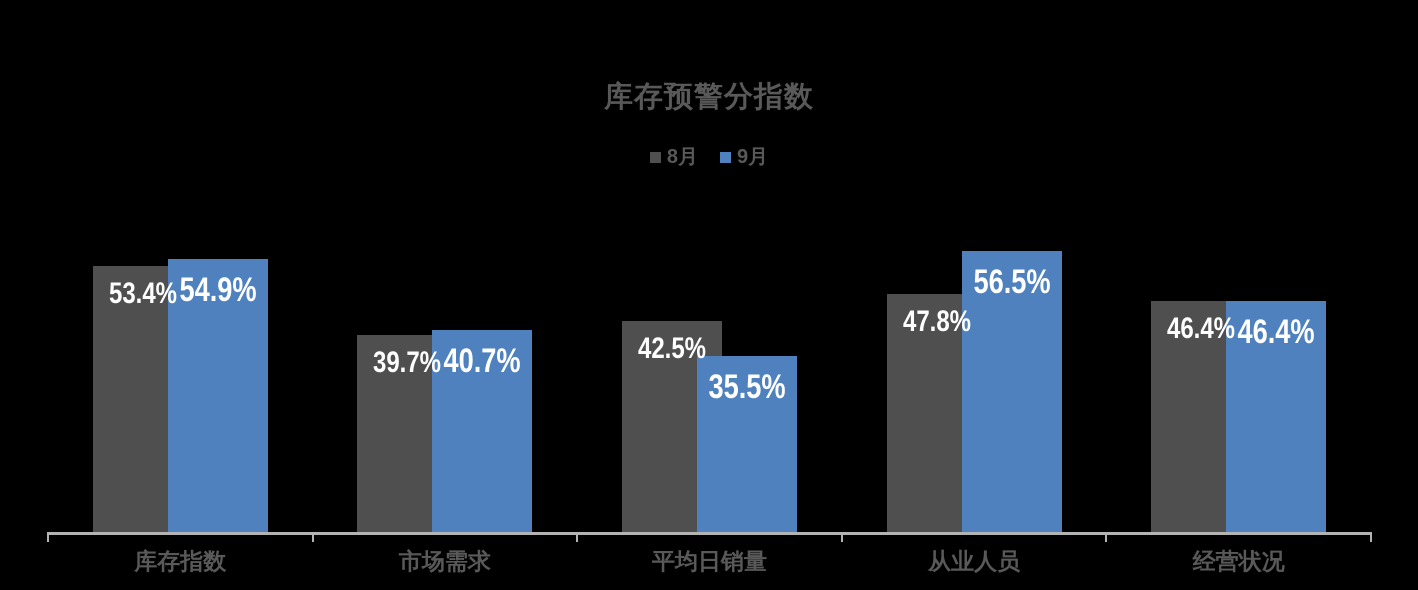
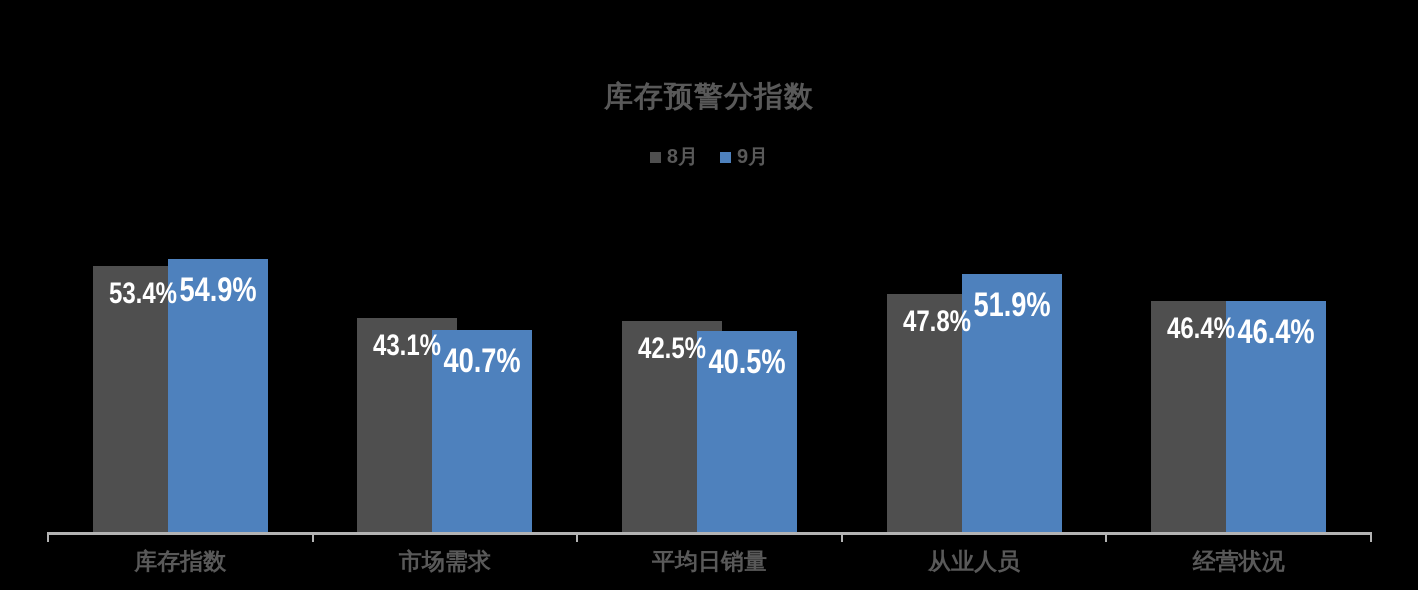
8月/市场需求: 39.7% -> 43.1%
9月/平均日销量: 35.5% -> 40.5%
9月/从业人员: 56.5% -> 51.9%
